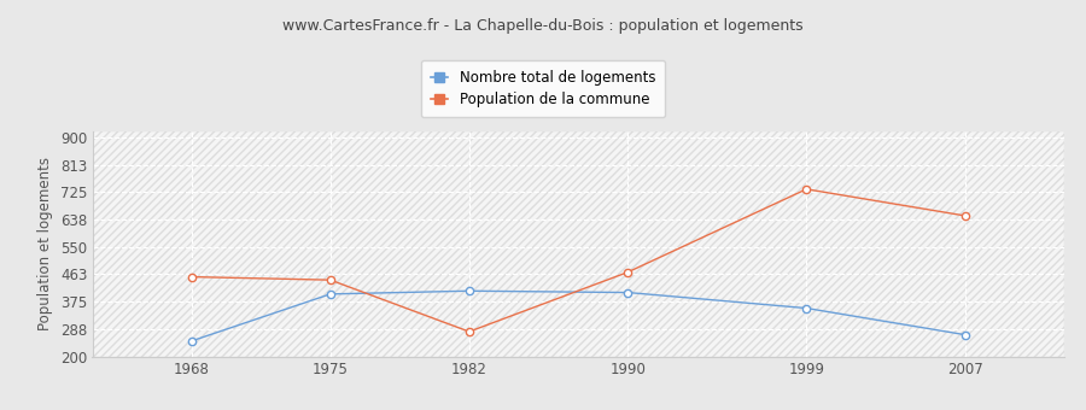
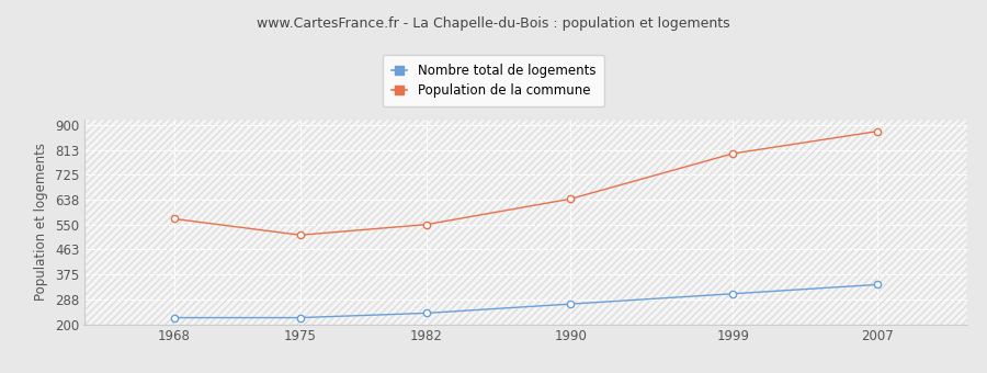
Nombre total de logements/1968: 250 -> 224
Population de la commune/1968: 455 -> 571
Nombre total de logements/1975: 400 -> 224
Population de la commune/1975: 445 -> 514
Nombre total de logements/1982: 410 -> 240
Population de la commune/1982: 280 -> 551
Nombre total de logements/1990: 405 -> 272
Population de la commune/1990: 470 -> 641
Nombre total de logements/1999: 355 -> 308
Population de la commune/1999: 735 -> 800
Nombre total de logements/2007: 270 -> 340
Population de la commune/2007: 650 -> 878
